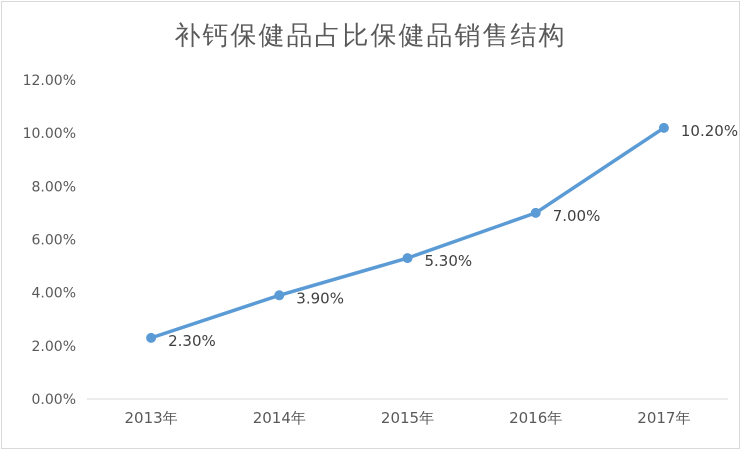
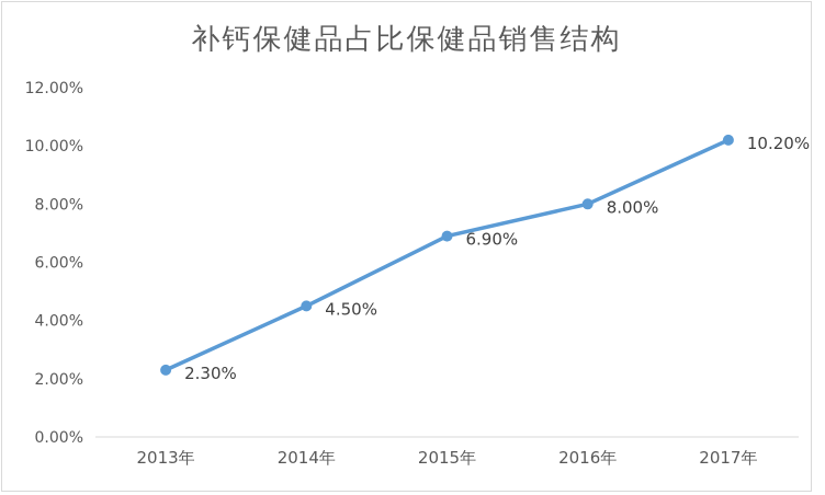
2014年: 3.90% -> 4.50%
2015年: 5.30% -> 6.90%
2016年: 7.00% -> 8.00%
